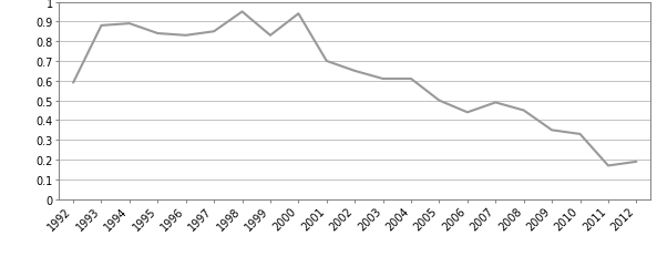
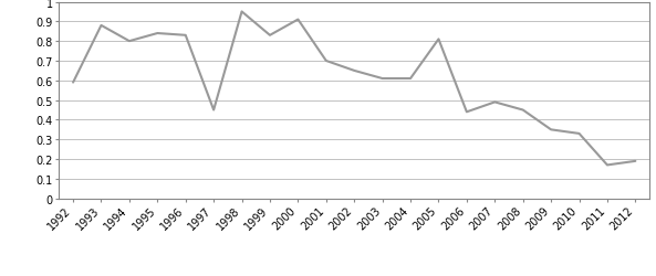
1994: 0.89 -> 0.80
1997: 0.85 -> 0.45
2000: 0.94 -> 0.91
2005: 0.50 -> 0.81
